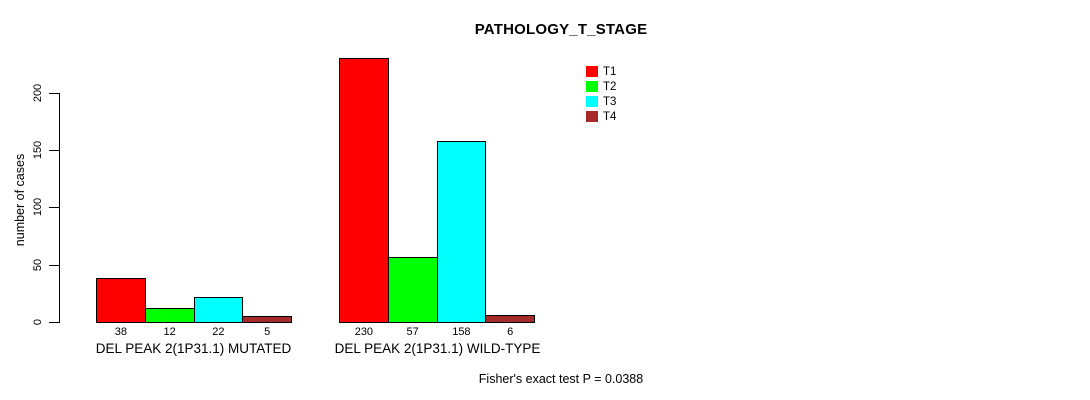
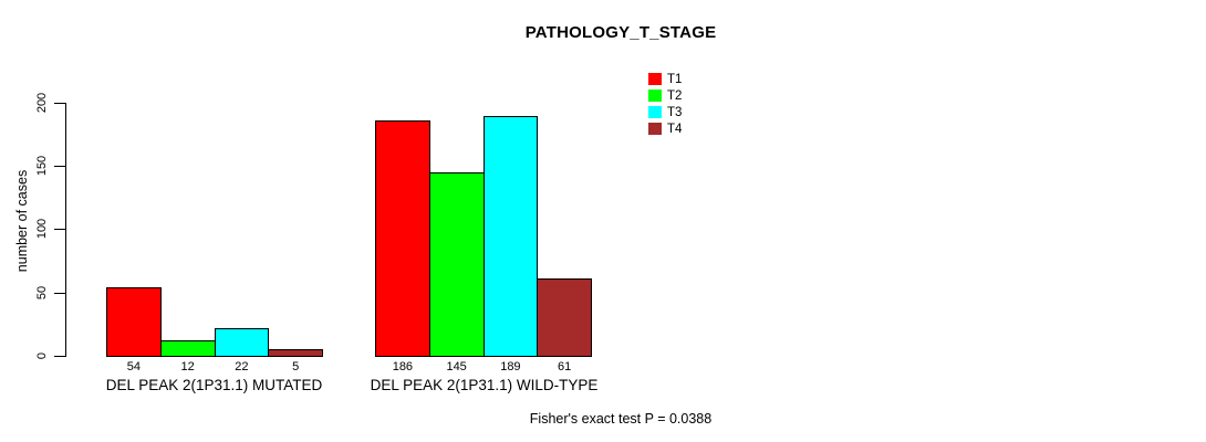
T1/DEL PEAK 2(1P31.1) MUTATED: 38 -> 54
T1/DEL PEAK 2(1P31.1) WILD-TYPE: 230 -> 186
T2/DEL PEAK 2(1P31.1) WILD-TYPE: 57 -> 145
T3/DEL PEAK 2(1P31.1) WILD-TYPE: 158 -> 189
T4/DEL PEAK 2(1P31.1) WILD-TYPE: 6 -> 61
